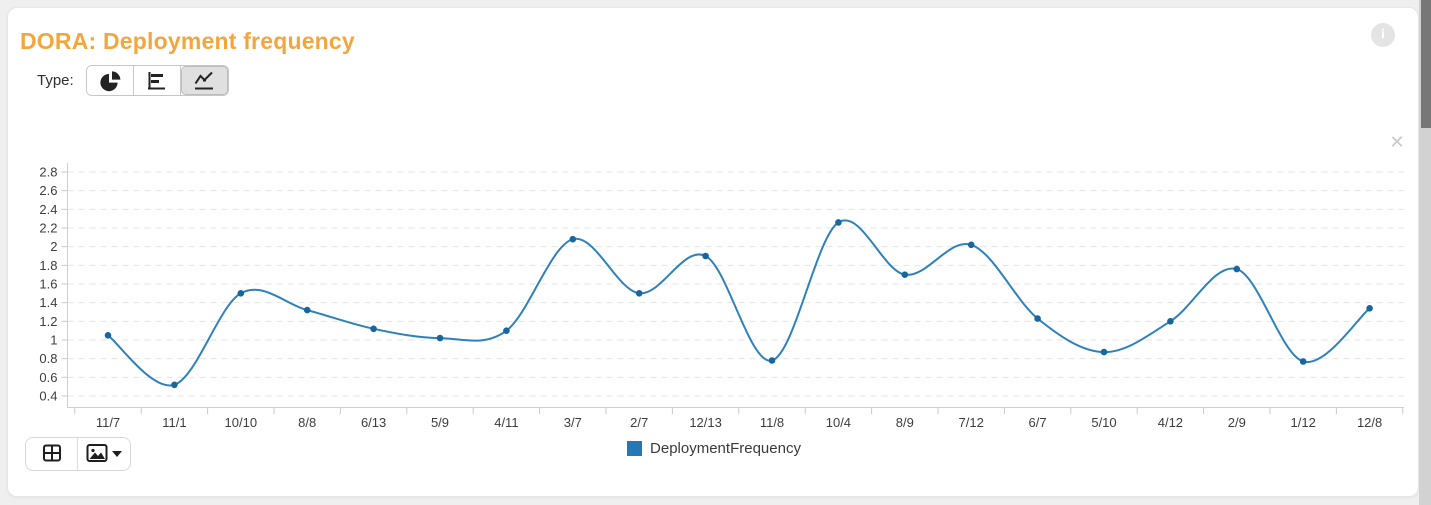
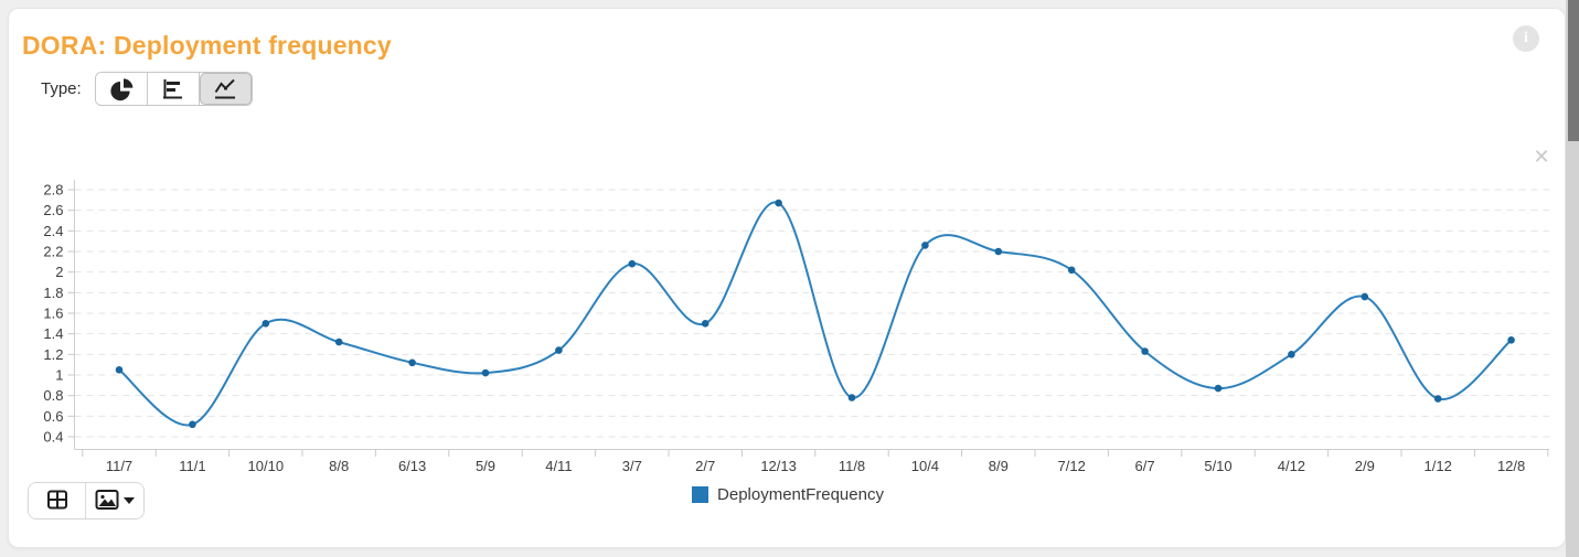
4/11: 1.1 -> 1.2
12/13: 1.9 -> 2.7
8/9: 1.7 -> 2.2
